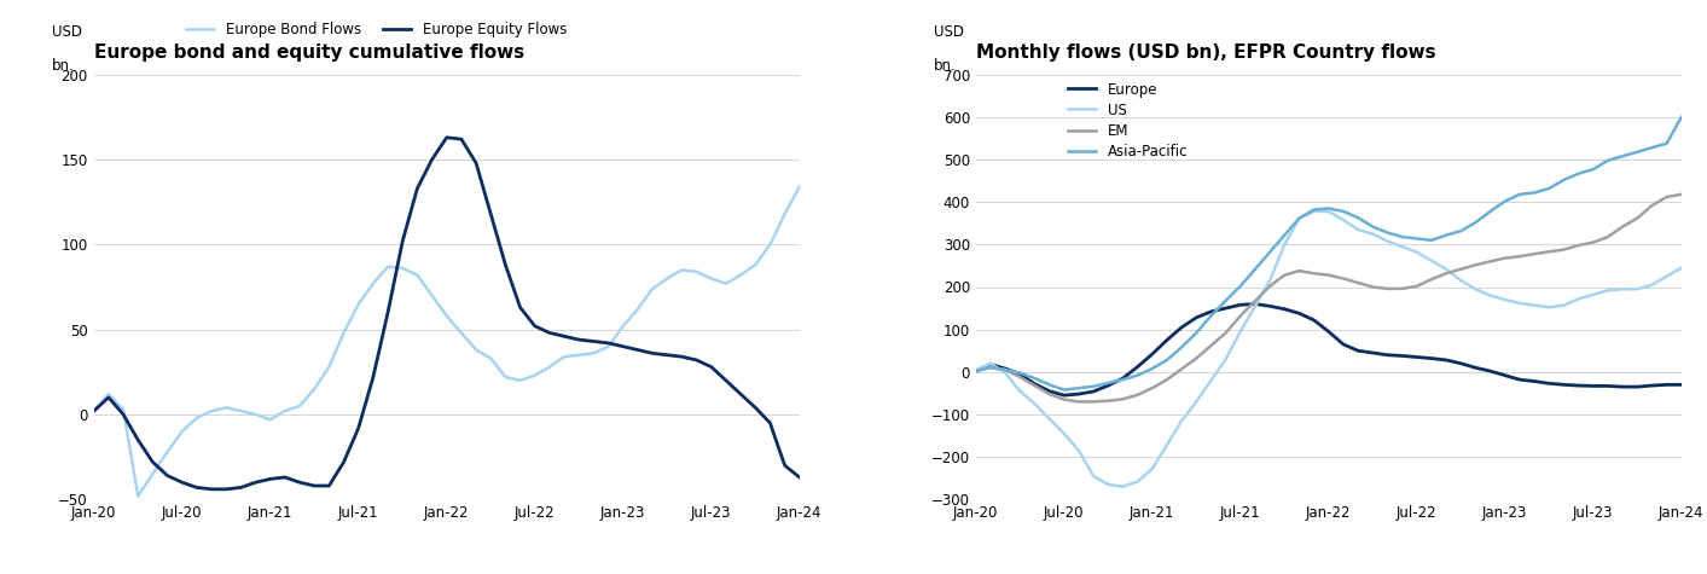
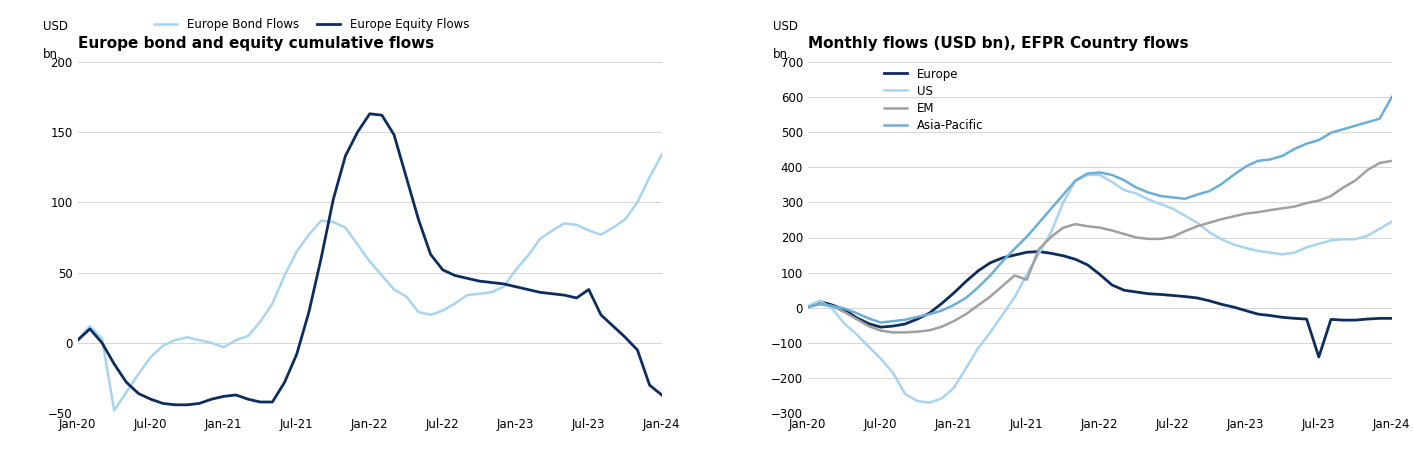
Europe bond and equity cumulative flows/Europe Equity Flows/Jul-23: 28 -> 38
Monthly flows (USD bn), EFPR Country flows/EM/Jul-21: 132 -> 80
Monthly flows (USD bn), EFPR Country flows/Europe/Jul-23: -33 -> -140
